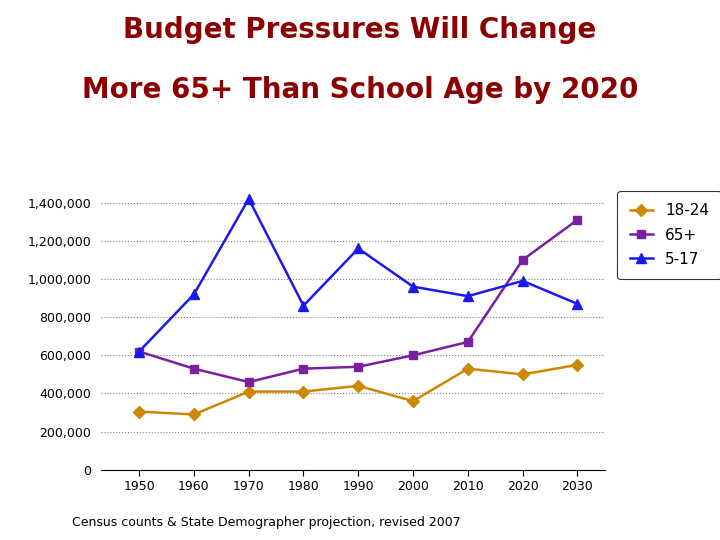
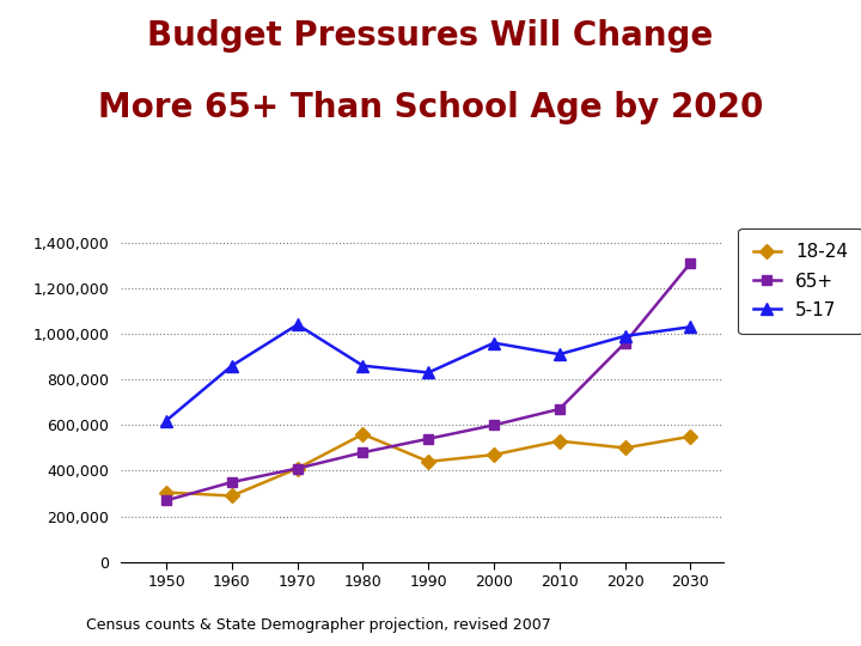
65+/1950: 620,000 -> 270,000
65+/1960: 530,000 -> 350,000
5-17/1960: 920,000 -> 860,000
65+/1970: 460,000 -> 410,000
5-17/1970: 1,420,000 -> 1,040,000
18-24/1980: 410,000 -> 560,000
65+/1980: 530,000 -> 480,000
5-17/1990: 1,160,000 -> 830,000
18-24/2000: 360,000 -> 470,000
65+/2020: 1,100,000 -> 960,000
5-17/2030: 870,000 -> 1,030,000
